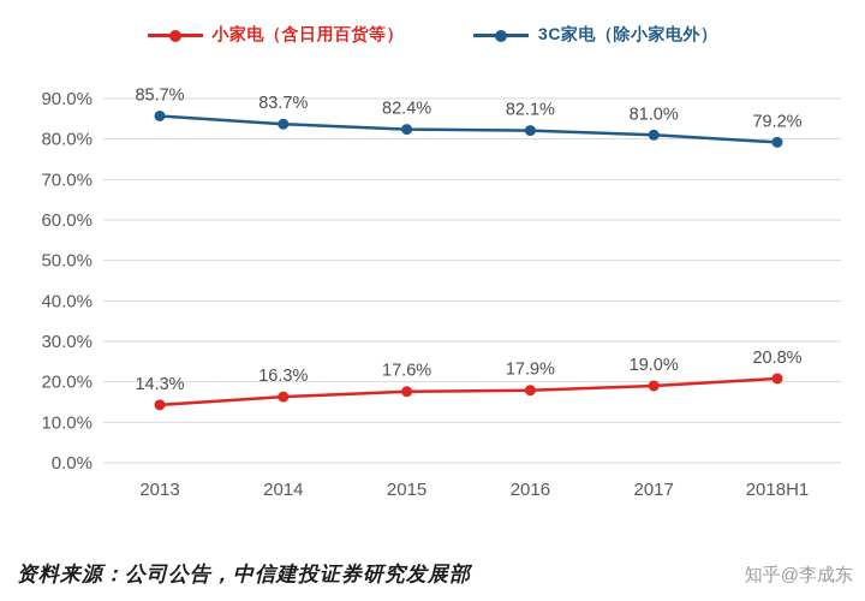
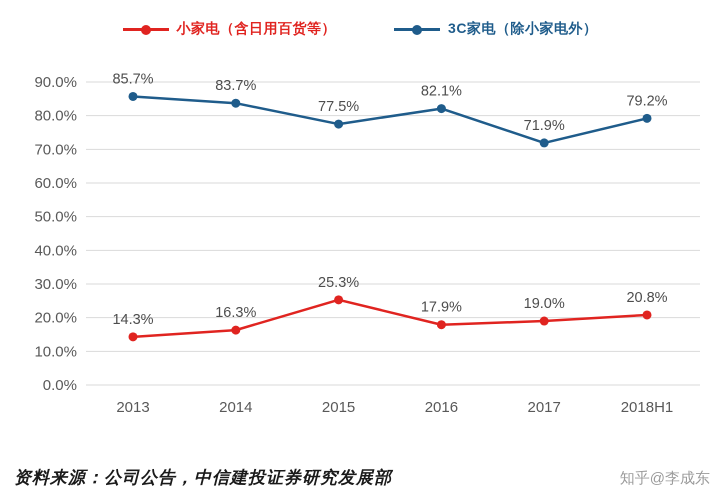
小家电（含日用百货等）/2015: 17.6% -> 25.3%
3C家电（除小家电外）/2015: 82.4% -> 77.5%
3C家电（除小家电外）/2017: 81.0% -> 71.9%
